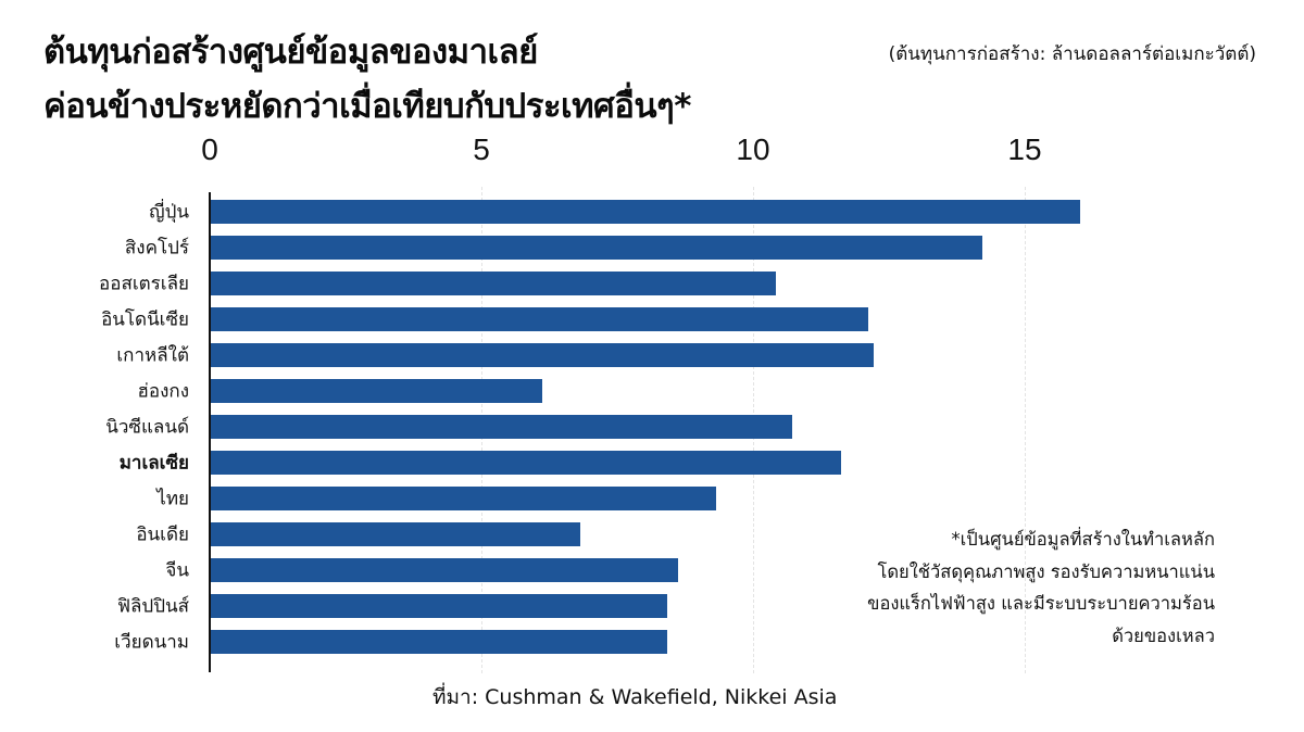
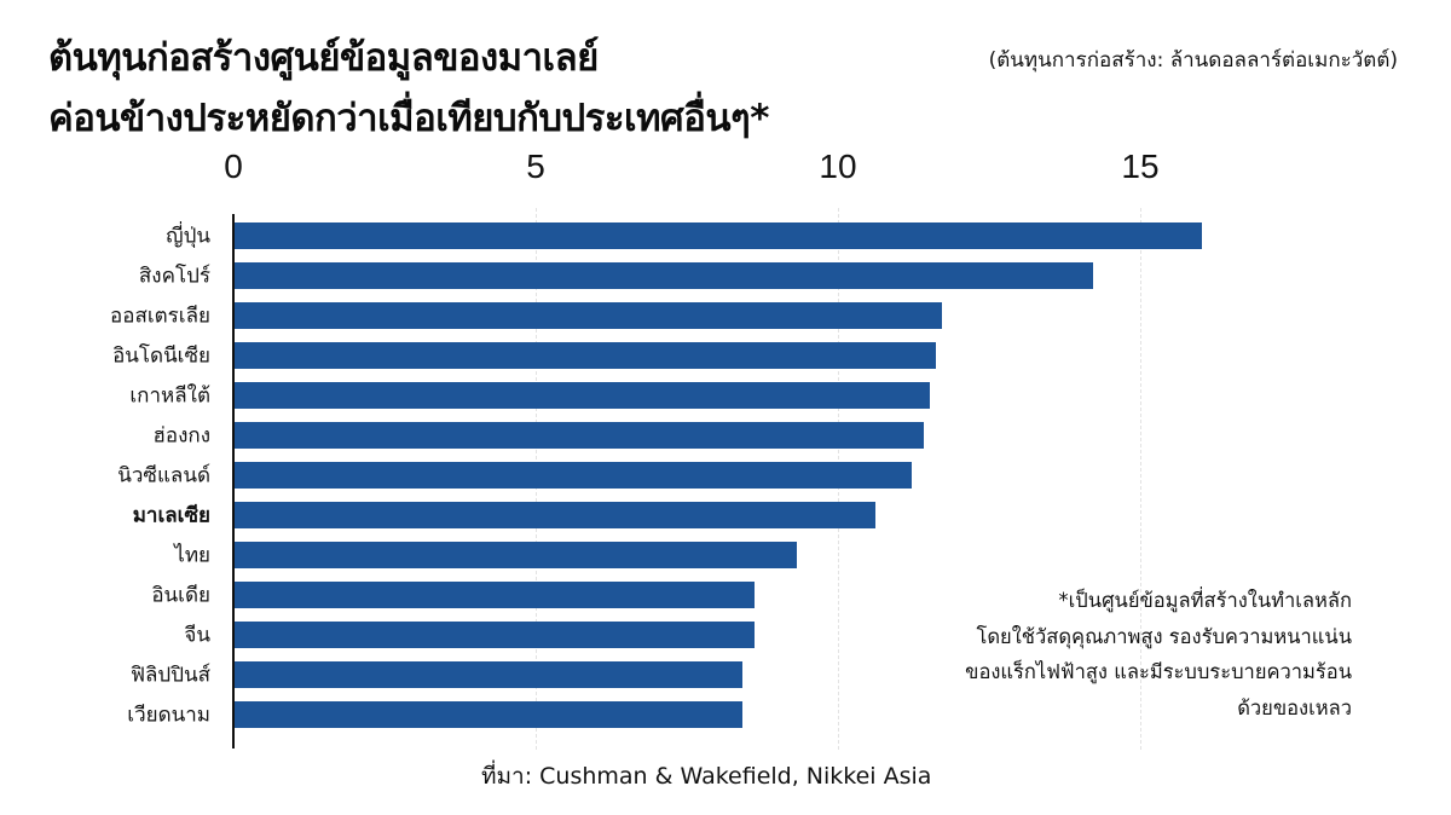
ออสเตรเลีย: 10.4 -> 11.7
อินโดนีเซีย: 12.1 -> 11.6
เกาหลีใต้: 12.2 -> 11.5
ฮ่องกง: 6.1 -> 11.4
นิวซีแลนด์: 10.7 -> 11.2
มาเลเซีย: 11.6 -> 10.6
อินเดีย: 6.8 -> 8.6
